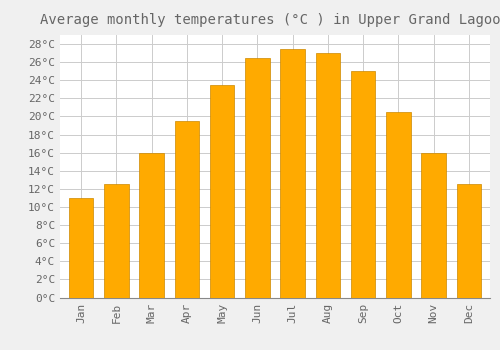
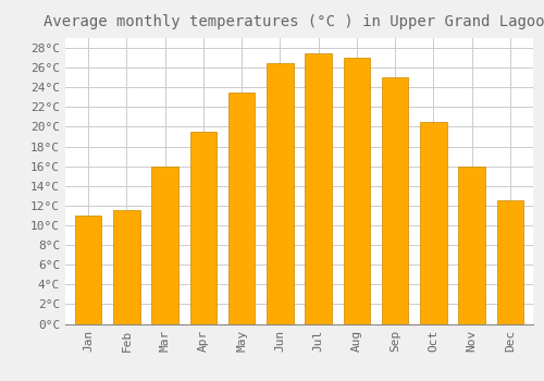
Feb: 12.5°C -> 11.6°C
